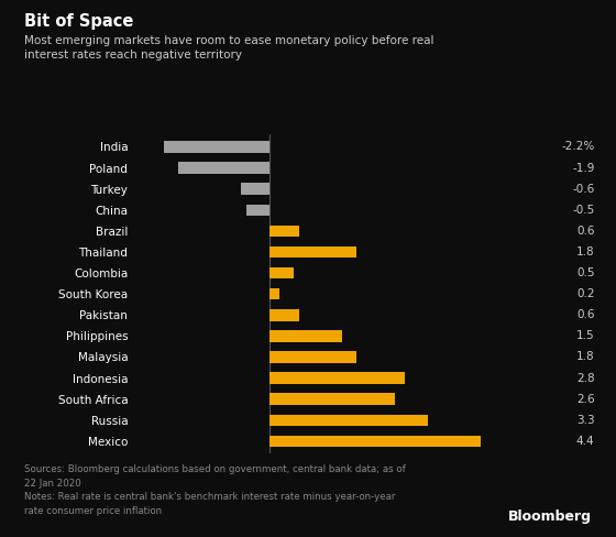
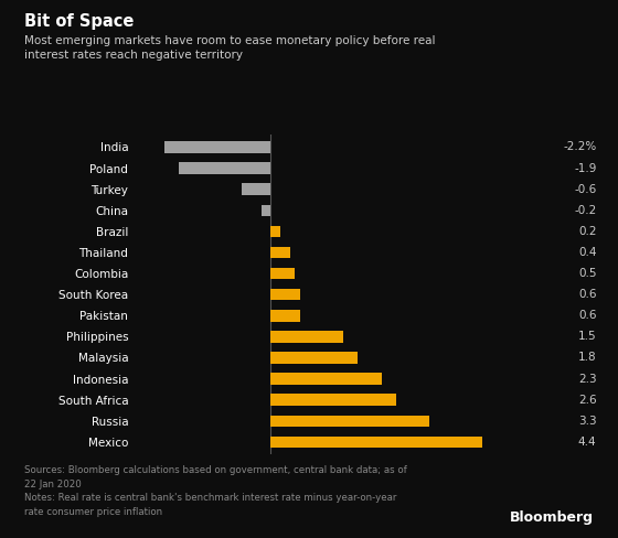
China: -0.5 -> -0.2
Brazil: 0.6 -> 0.2
Thailand: 1.8 -> 0.4
South Korea: 0.2 -> 0.6
Indonesia: 2.8 -> 2.3
